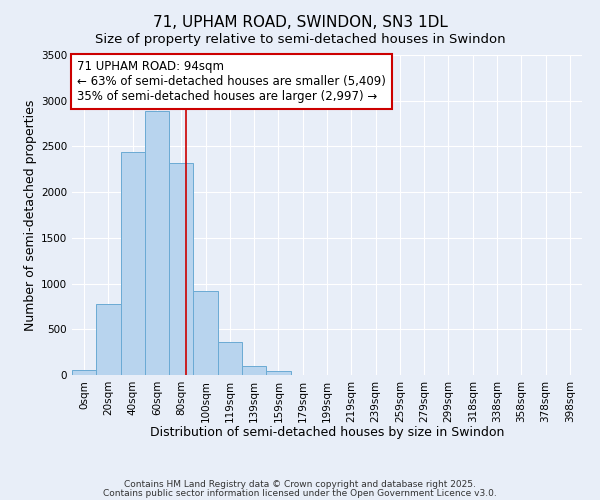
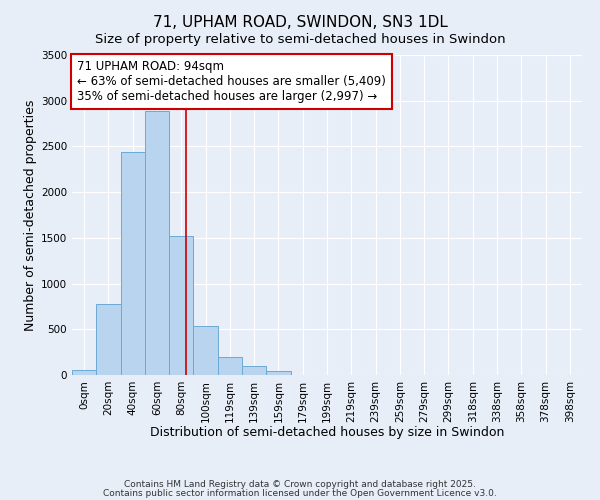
80sqm: 2320 -> 1520
100sqm: 920 -> 540
119sqm: 360 -> 200
